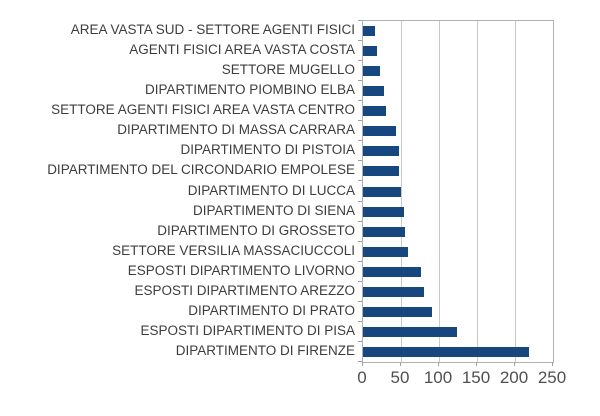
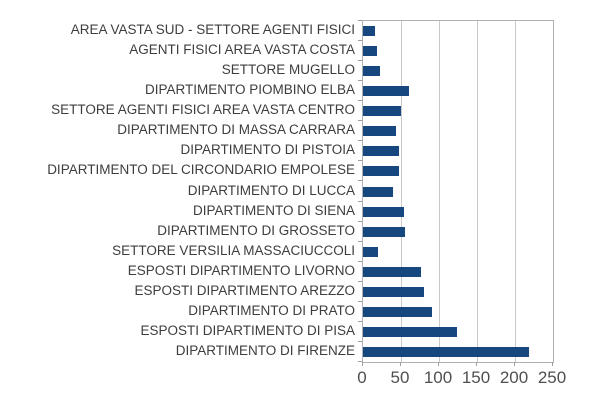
DIPARTIMENTO PIOMBINO ELBA: 30 -> 60
SETTORE AGENTI FISICI AREA VASTA CENTRO: 30 -> 50
DIPARTIMENTO DI LUCCA: 50 -> 40
SETTORE VERSILIA MASSACIUCCOLI: 60 -> 20
